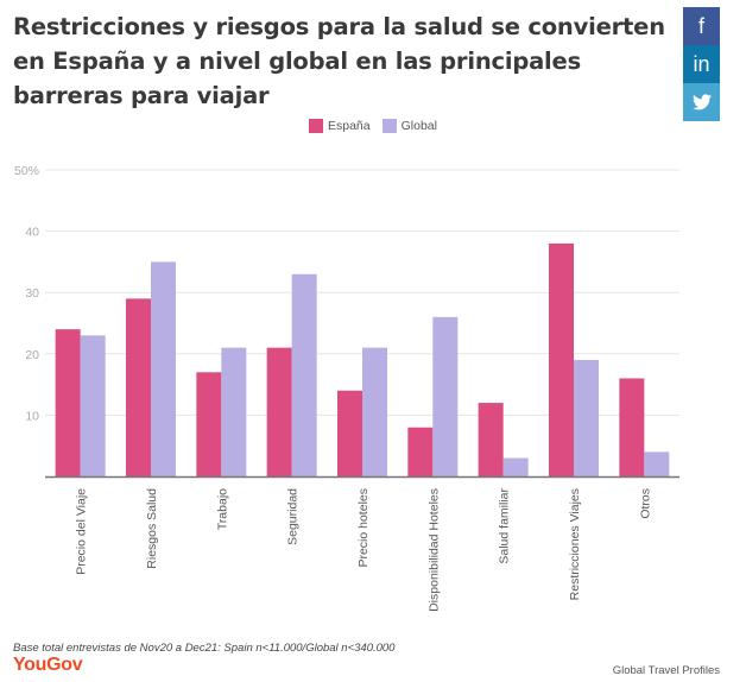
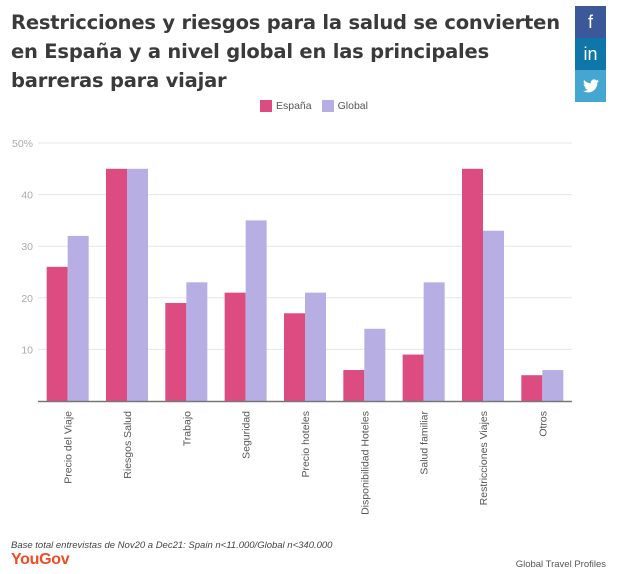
España/Precio del Viaje: 24% -> 26%
Global/Precio del Viaje: 23% -> 32%
España/Riesgos Salud: 29% -> 45%
Global/Riesgos Salud: 35% -> 45%
España/Trabajo: 17% -> 19%
Global/Trabajo: 21% -> 23%
Global/Seguridad: 33% -> 35%
España/Precio hoteles: 14% -> 17%
España/Disponibilidad Hoteles: 8% -> 6%
Global/Disponibilidad Hoteles: 26% -> 14%
España/Salud familiar: 12% -> 9%
Global/Salud familiar: 3% -> 23%
España/Restricciones Viajes: 38% -> 45%
Global/Restricciones Viajes: 19% -> 33%
España/Otros: 16% -> 5%
Global/Otros: 4% -> 6%
